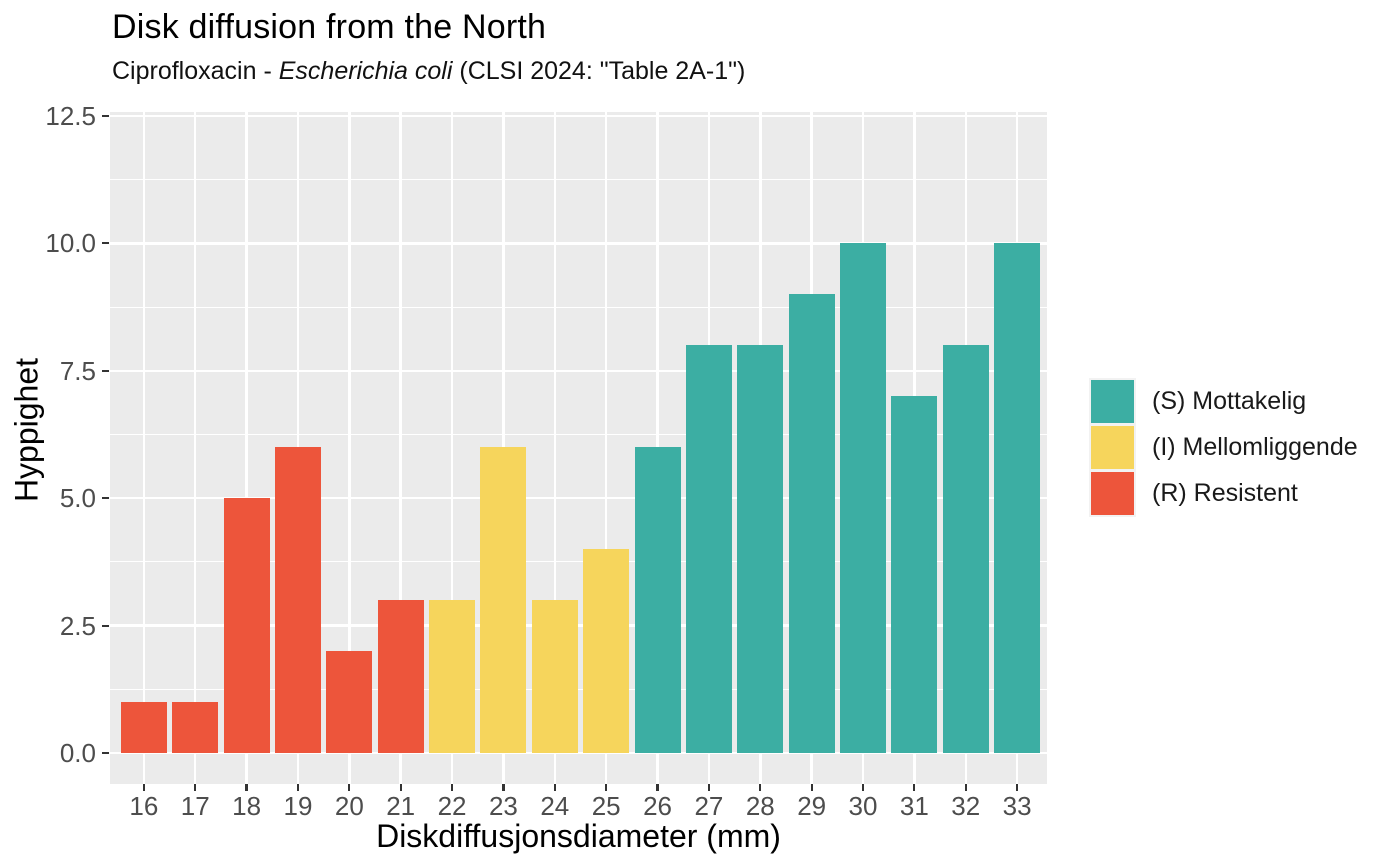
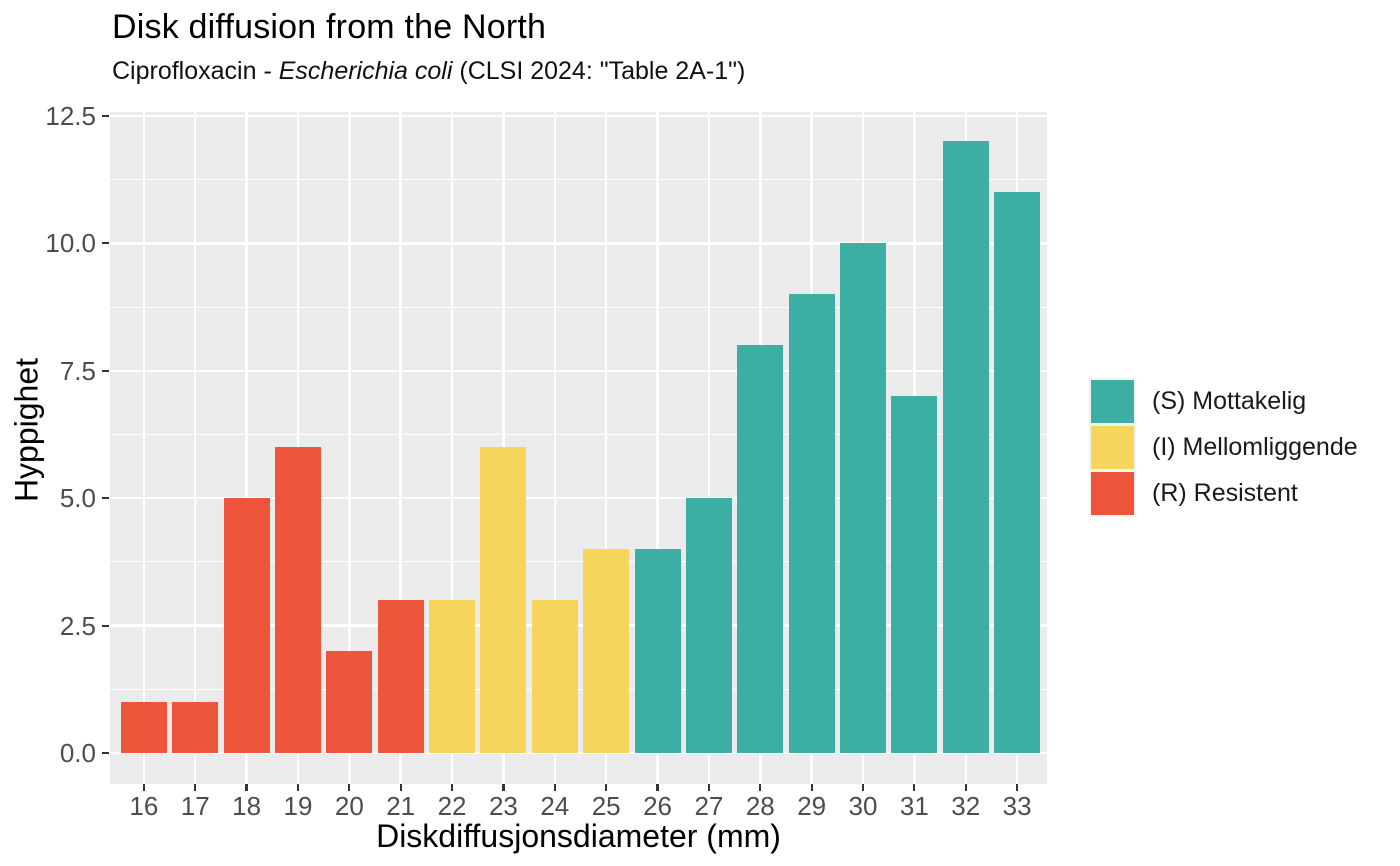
26: 6 -> 4
27: 8 -> 5
32: 8 -> 12
33: 10 -> 11
